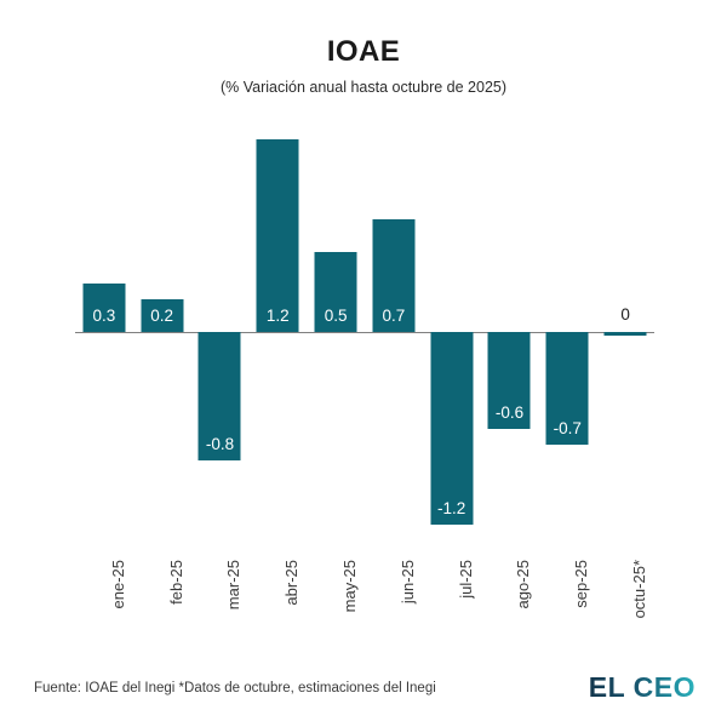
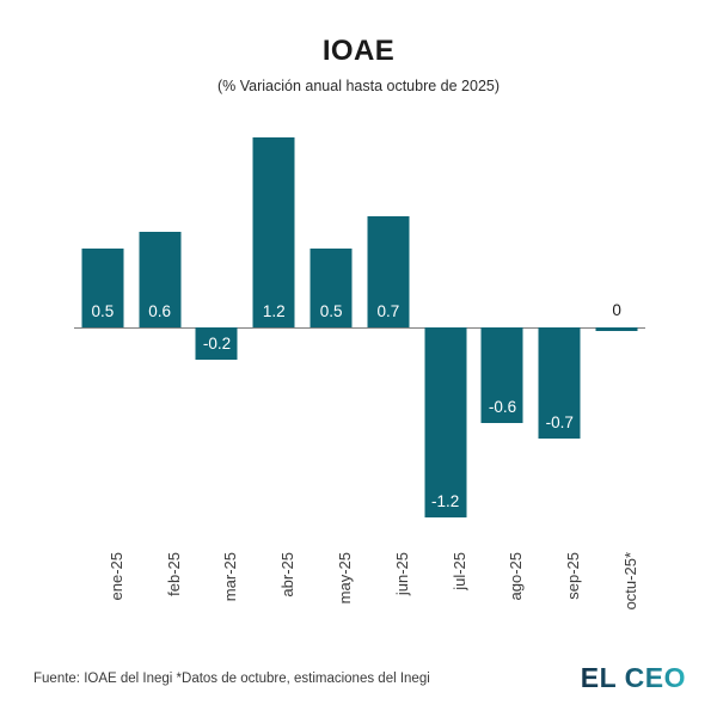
ene-25: 0.3 -> 0.5
feb-25: 0.2 -> 0.6
mar-25: -0.8 -> -0.2
